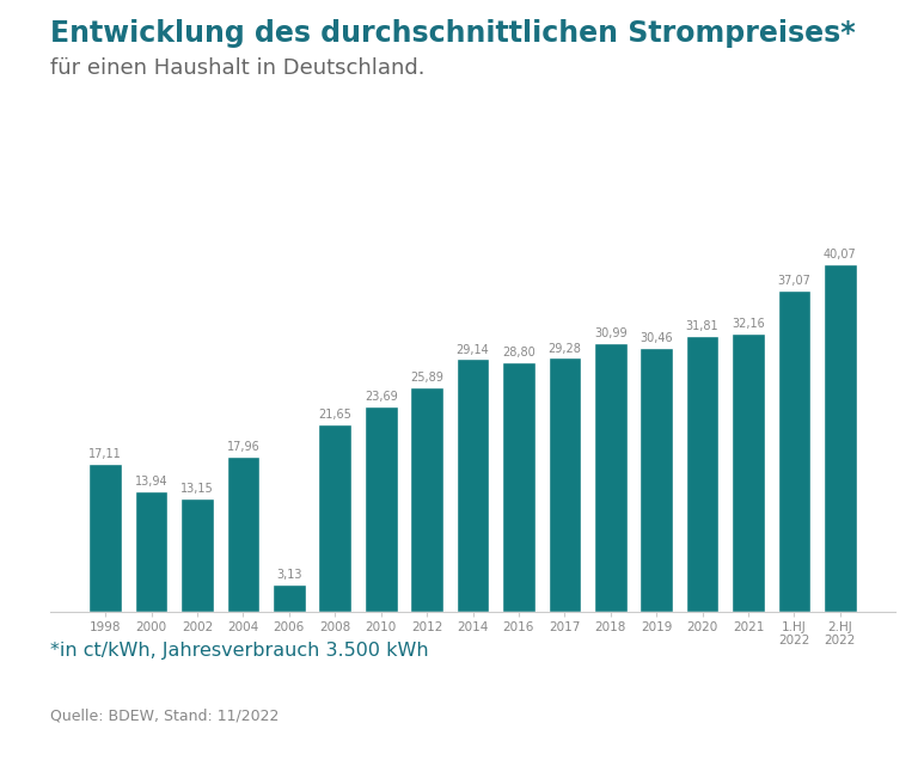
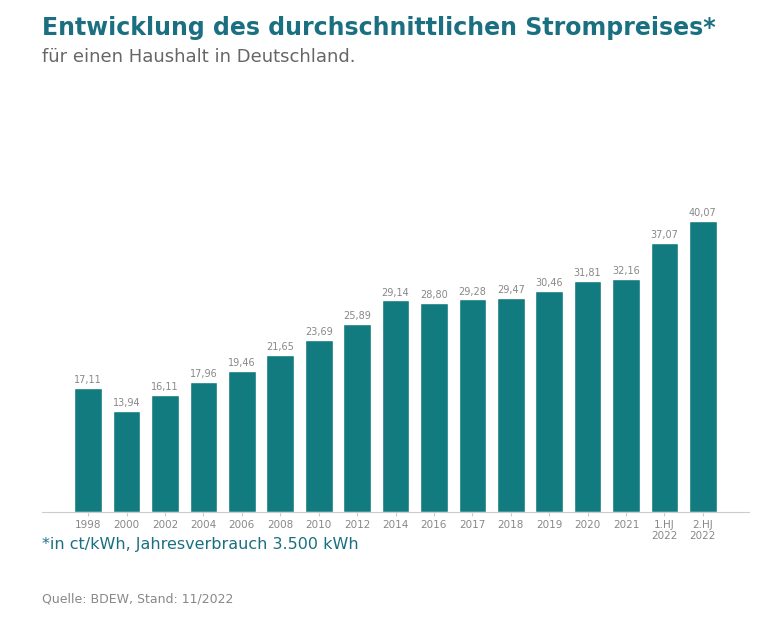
2002: 13,15 -> 16,11
2006: 3,13 -> 19,46
2018: 30,99 -> 29,47
